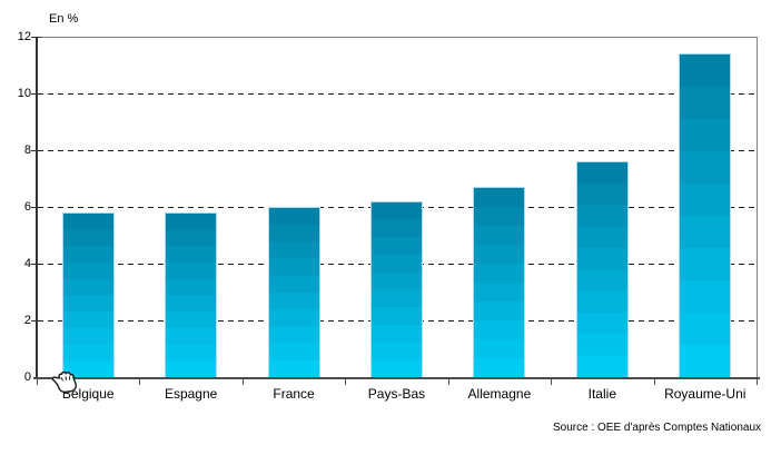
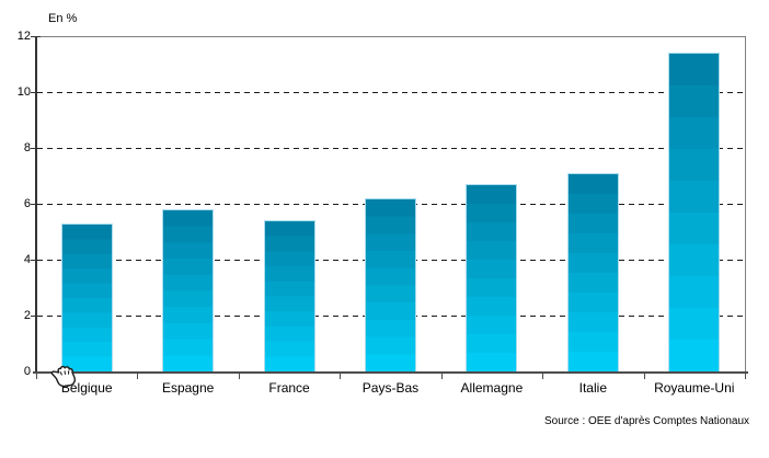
Belgique: 5.8 -> 5.3
France: 6.0 -> 5.4
Italie: 7.6 -> 7.1
